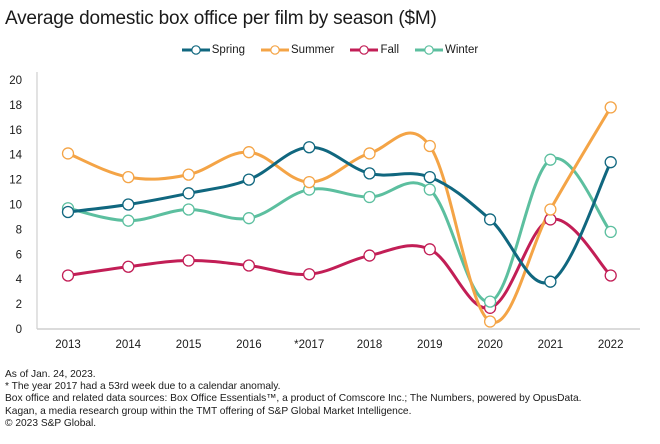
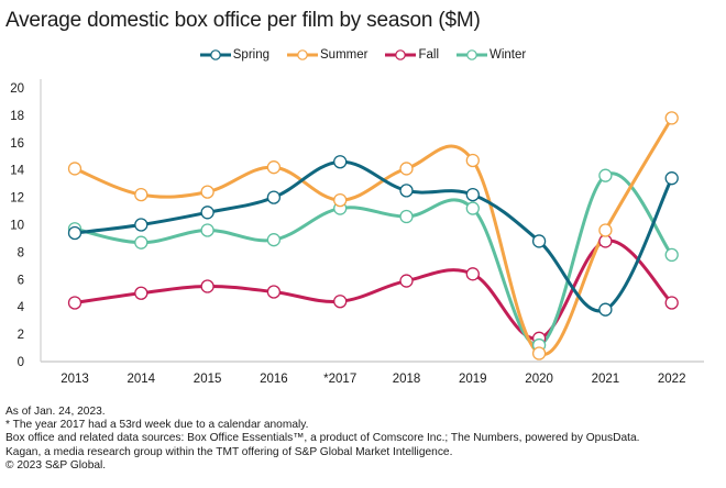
Winter/2020: 2.2 -> 1.2
